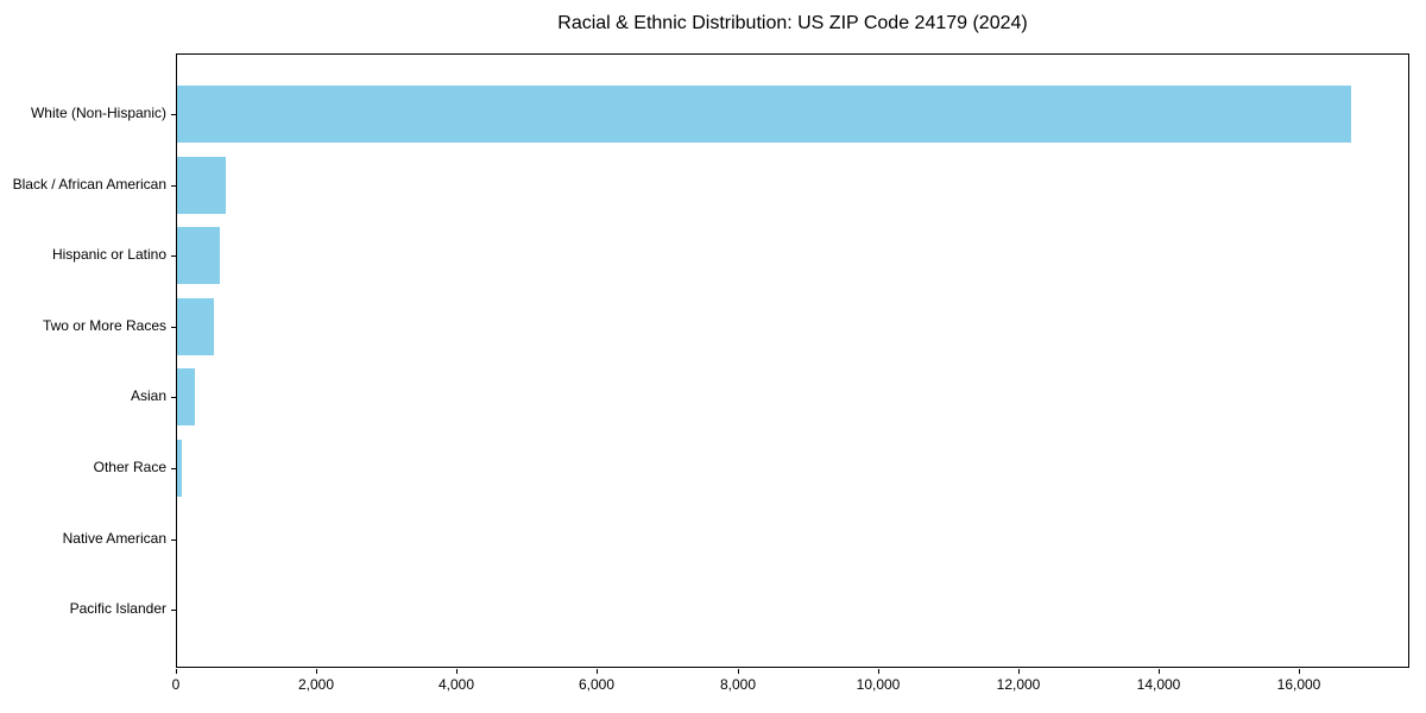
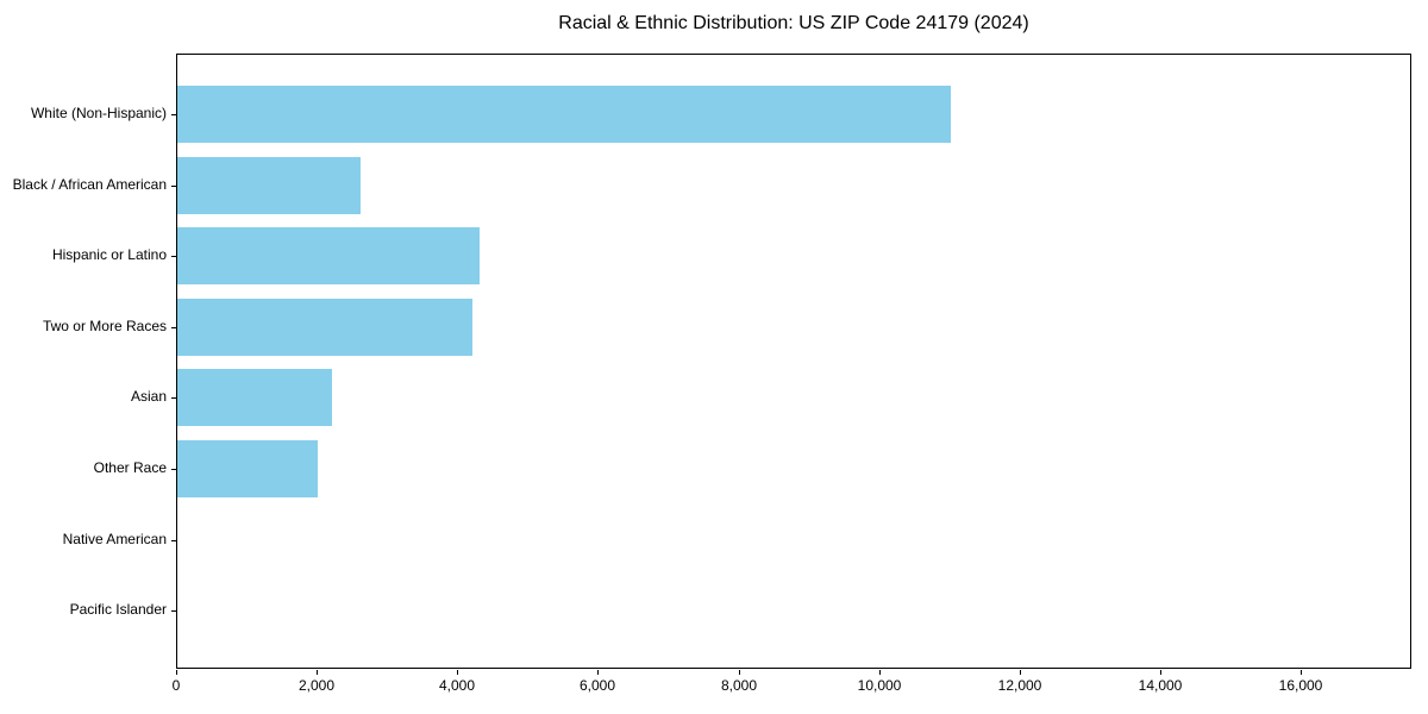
White (Non-Hispanic): 16700 -> 11000
Black / African American: 700 -> 2600
Hispanic or Latino: 600 -> 4300
Two or More Races: 500 -> 4200
Asian: 300 -> 2200
Other Race: 100 -> 2000
